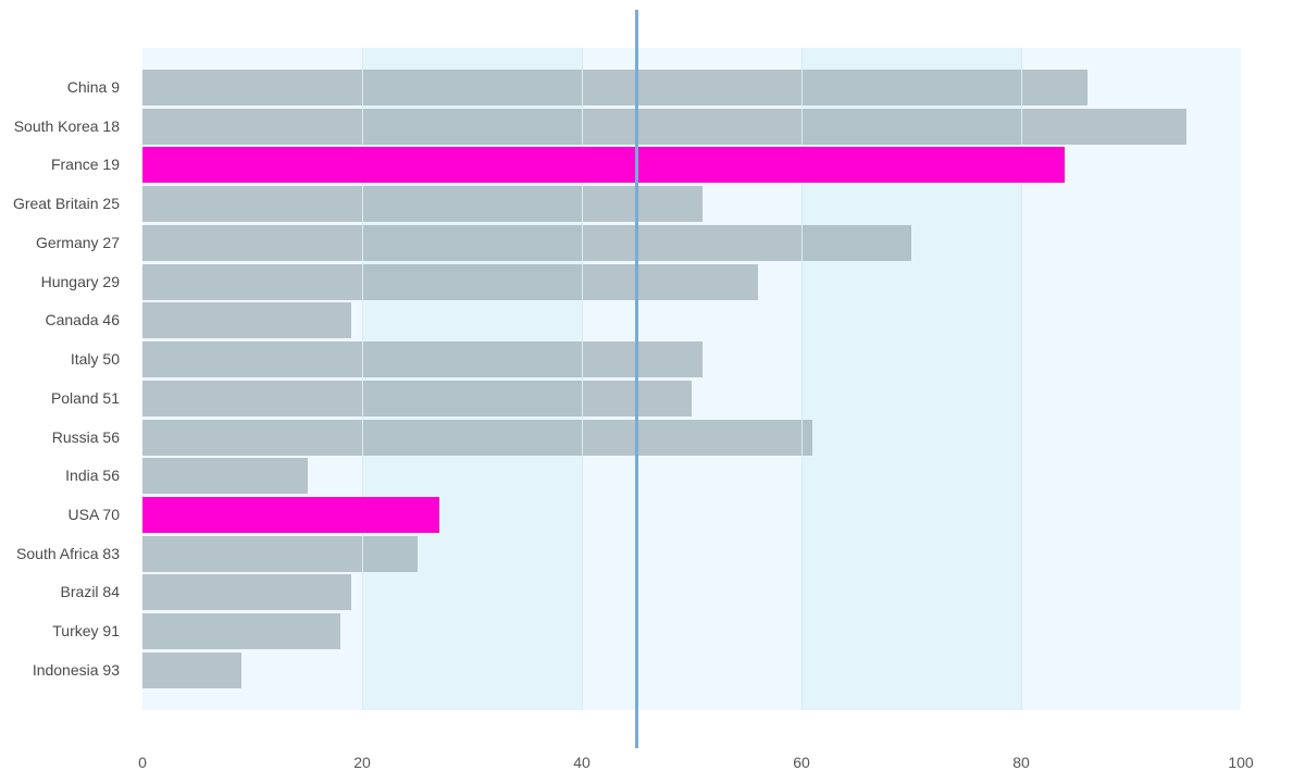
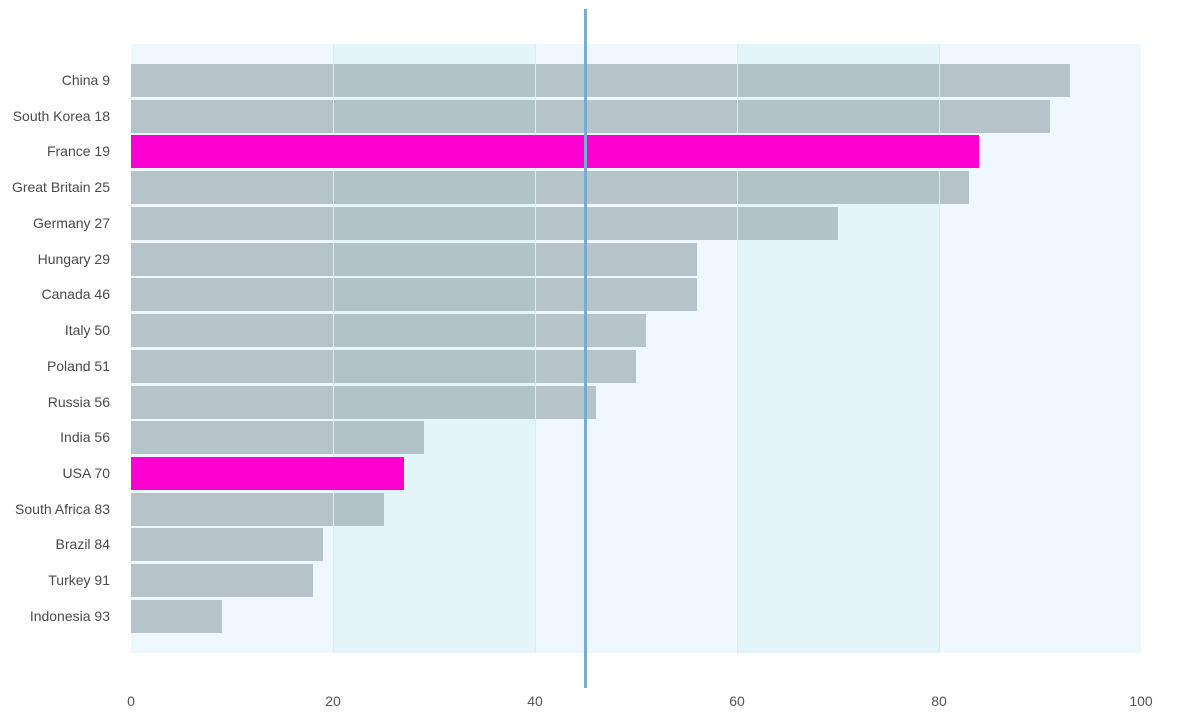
China 9: 86 -> 93
South Korea 18: 95 -> 91
Great Britain 25: 51 -> 83
Canada 46: 19 -> 56
Russia 56: 61 -> 46
India 56: 15 -> 29
